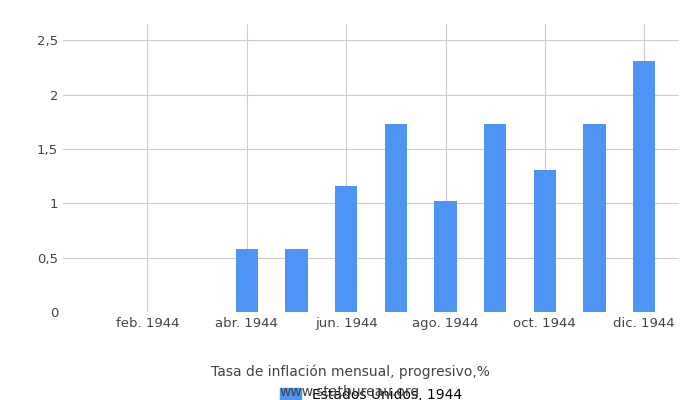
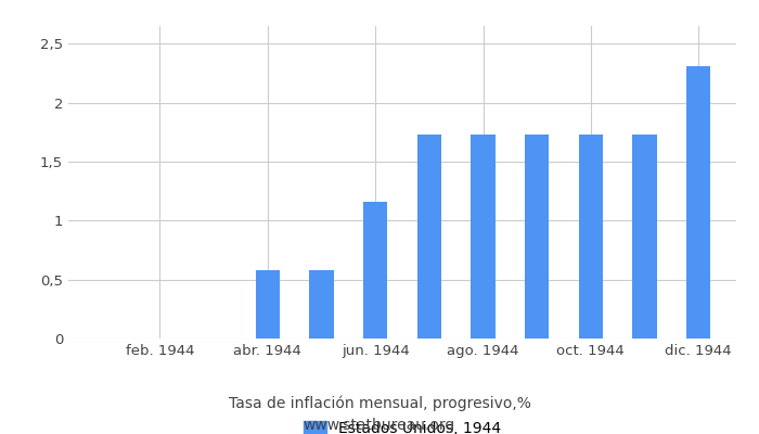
ago. 1944: 1,02 -> 1,73
oct. 1944: 1,31 -> 1,73
